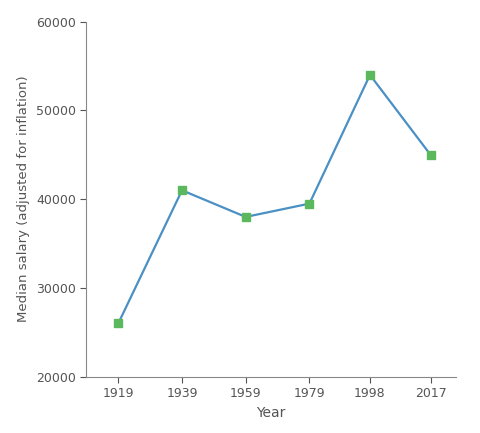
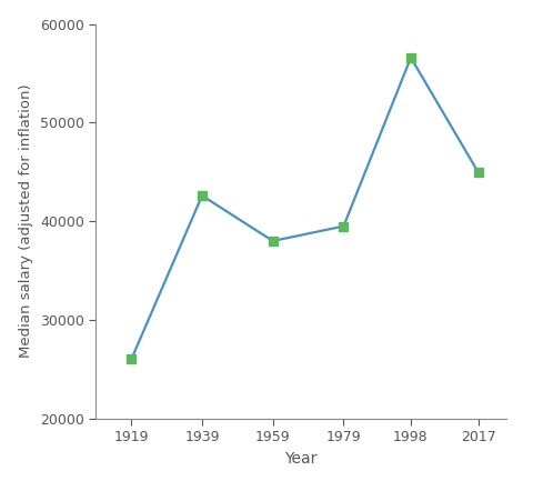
1939: 41000 -> 42600
1998: 54000 -> 56600
